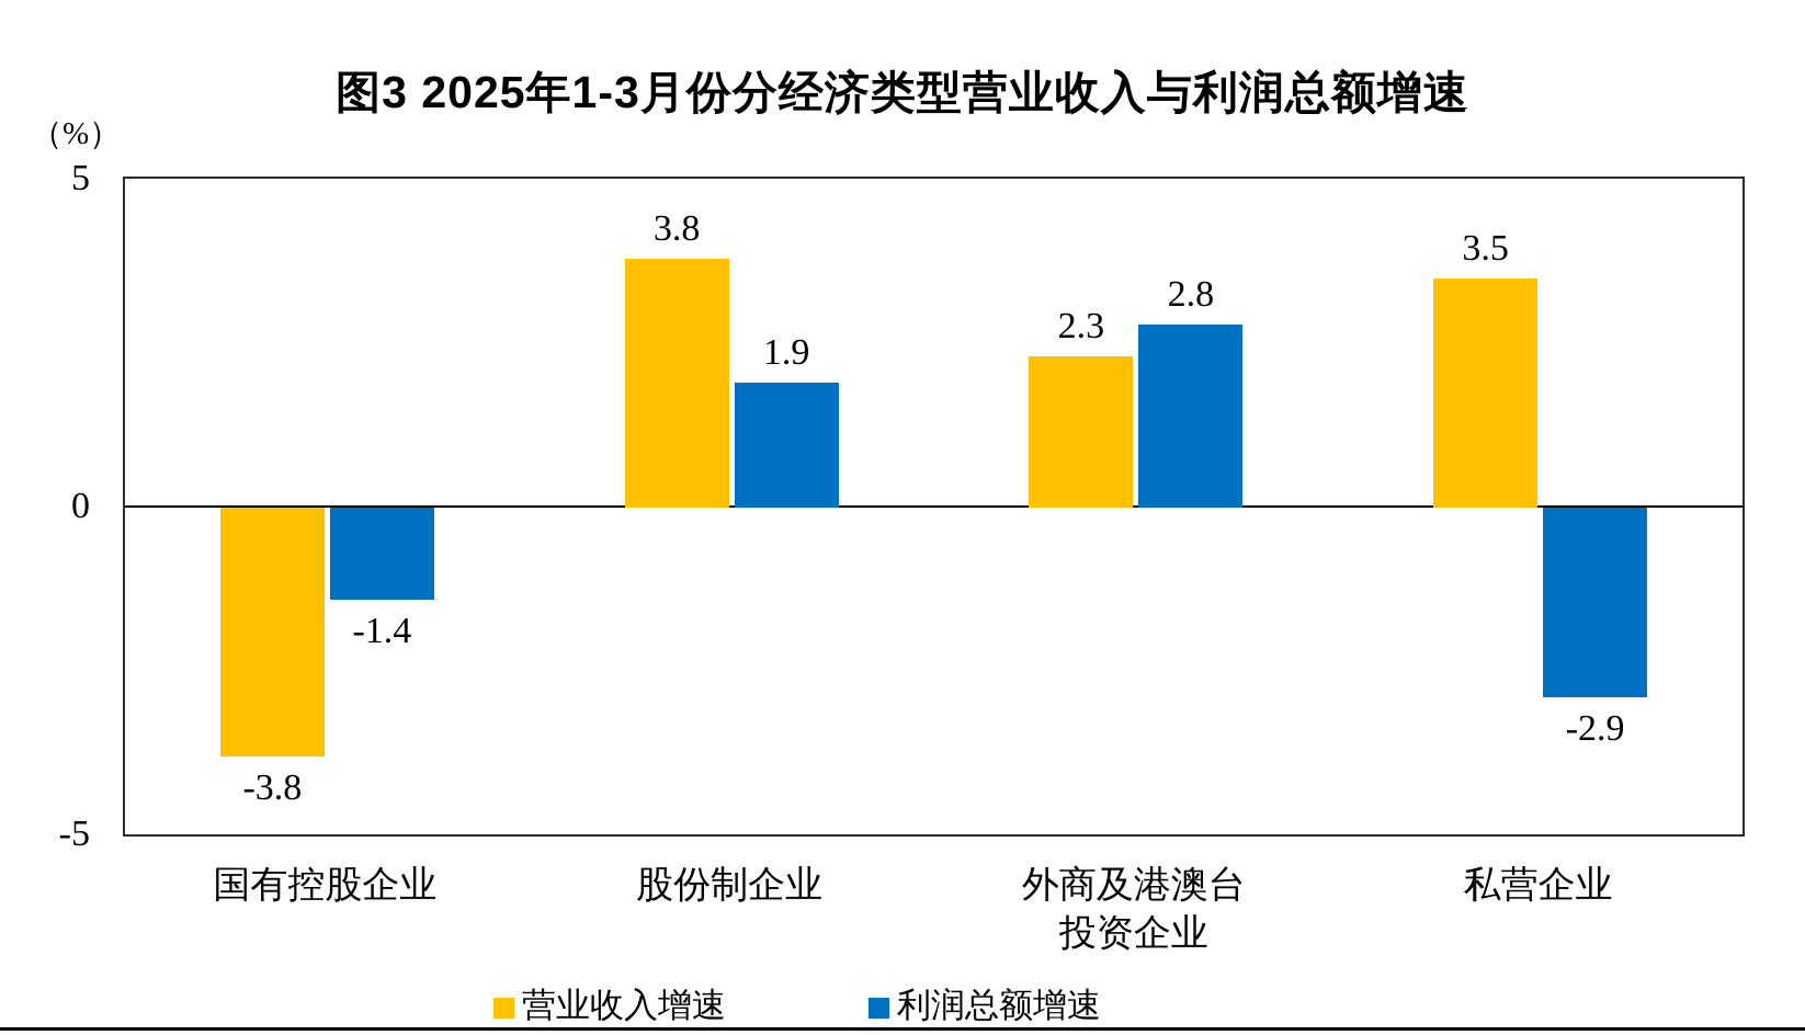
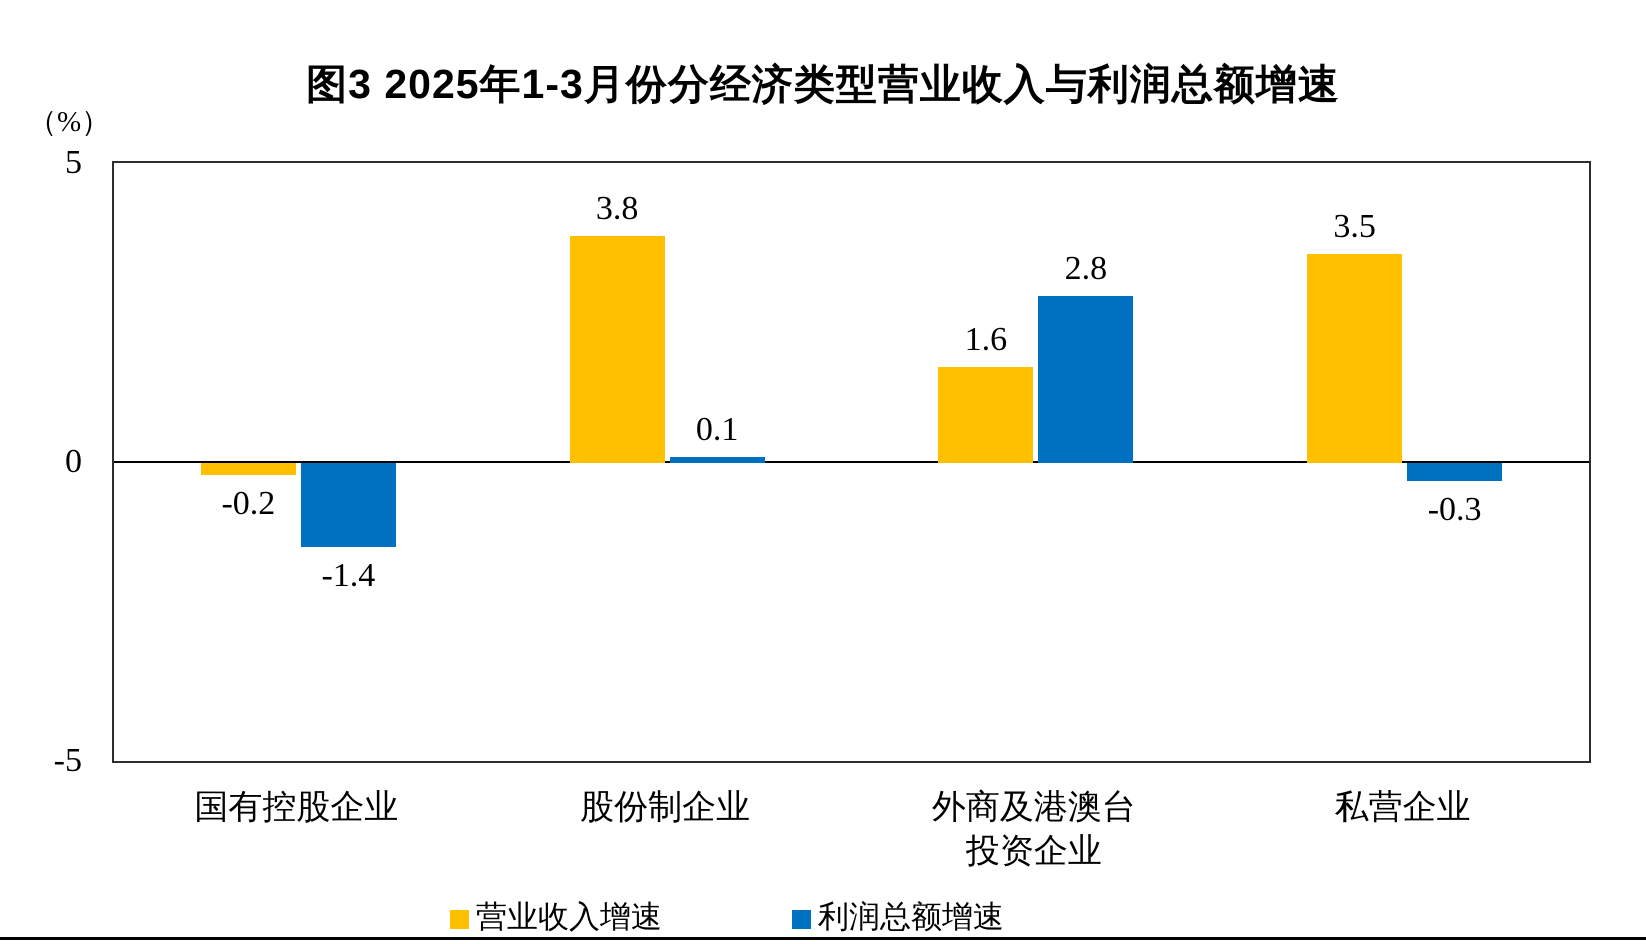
营业收入增速/国有控股企业: -3.8 -> -0.2
利润总额增速/股份制企业: 1.9 -> 0.1
营业收入增速/外商及港澳台 投资企业: 2.3 -> 1.6
利润总额增速/私营企业: -2.9 -> -0.3
